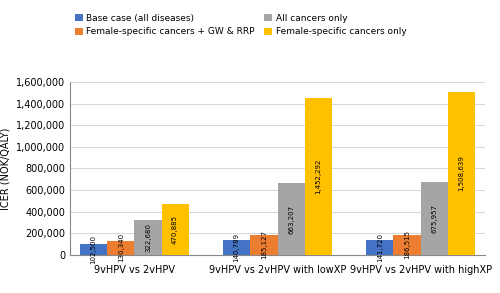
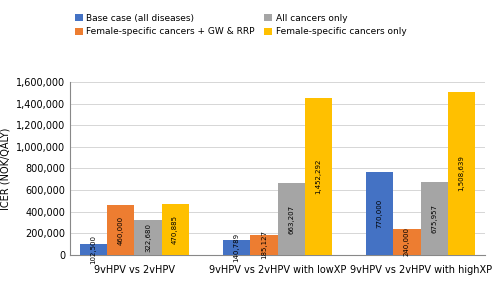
Female-specific cancers + GW & RRP/9vHPV vs 2vHPV: 130,000 -> 460,000
Base case (all diseases)/9vHPV vs 2vHPV with highXP: 140,000 -> 770,000
Female-specific cancers + GW & RRP/9vHPV vs 2vHPV with highXP: 190,000 -> 240,000
